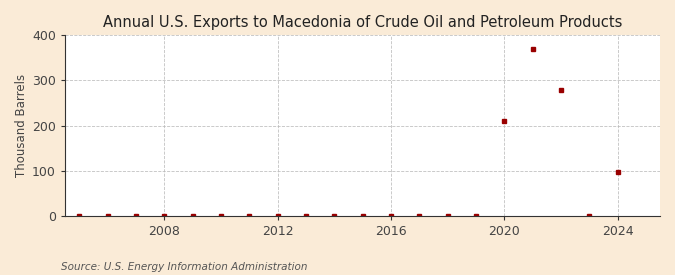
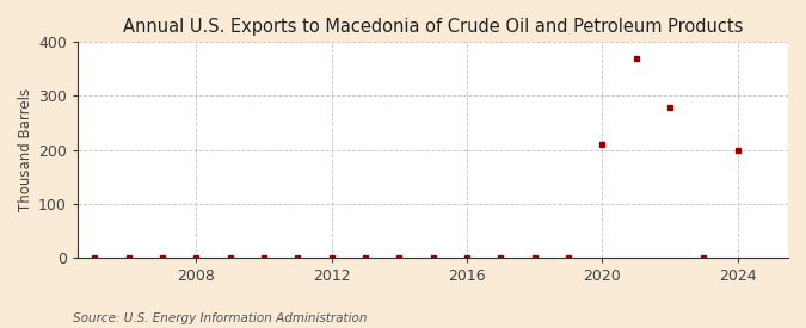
2024: 97 -> 200
